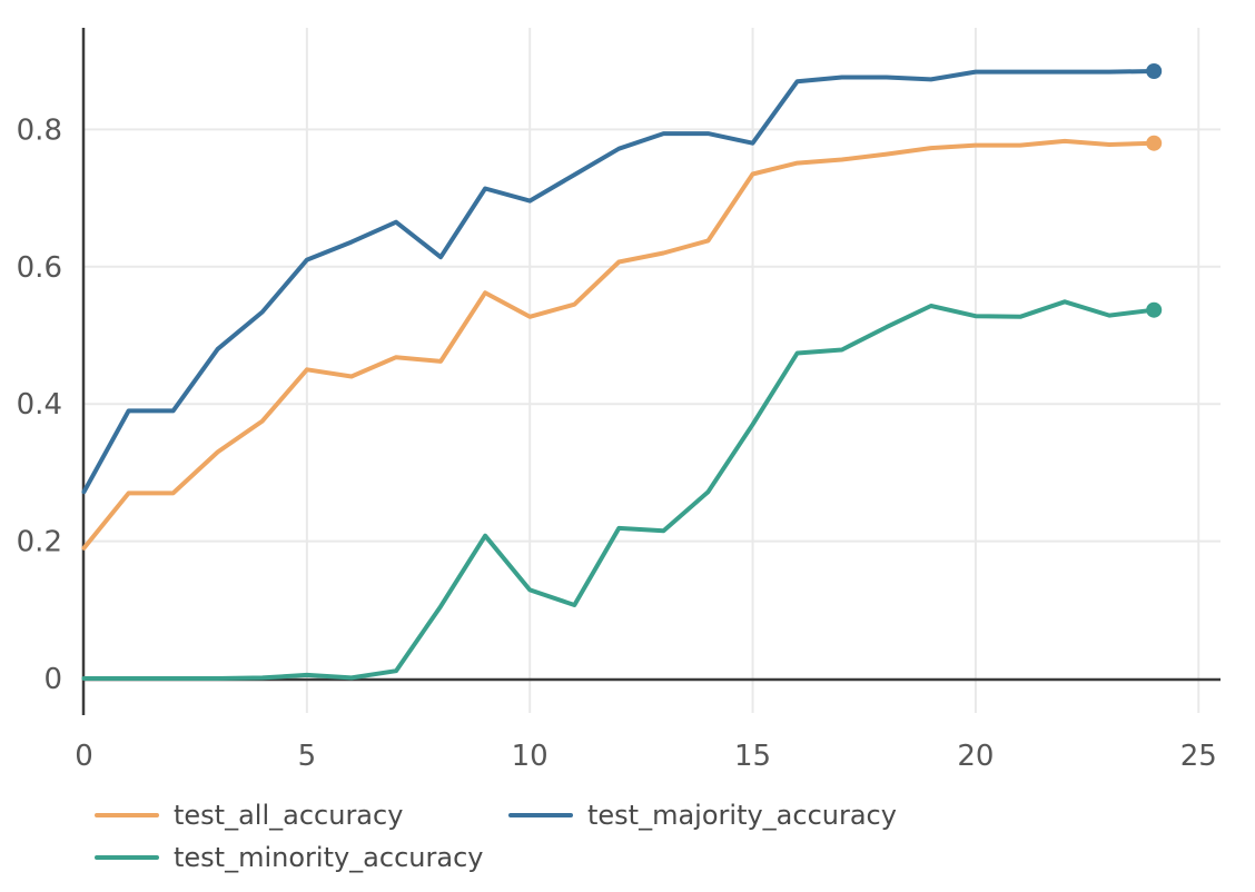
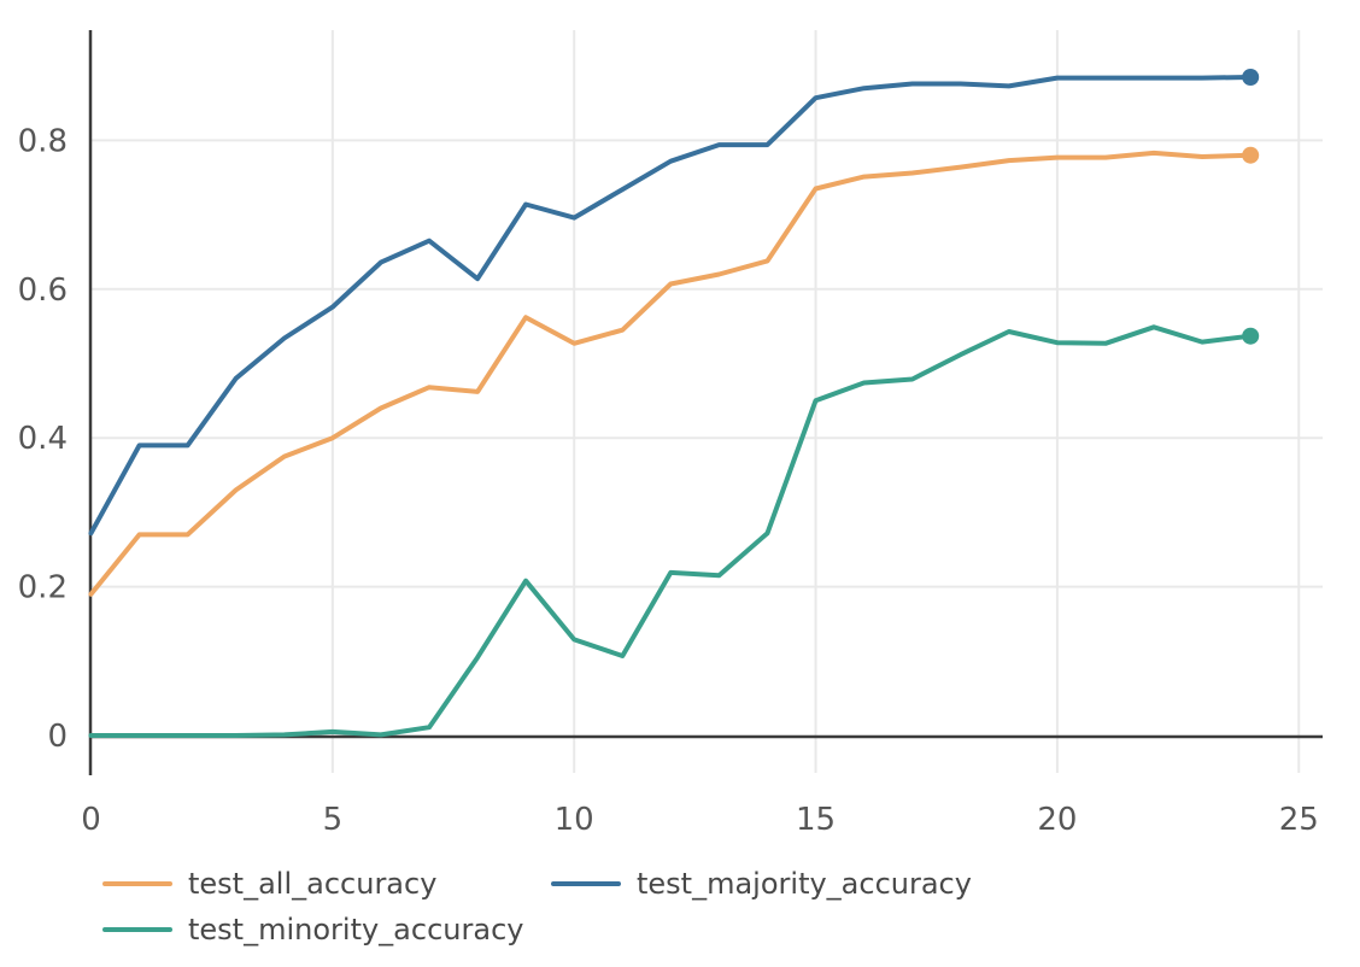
test_all_accuracy/5: 0.45 -> 0.40
test_majority_accuracy/5: 0.61 -> 0.58
test_majority_accuracy/15: 0.78 -> 0.86
test_minority_accuracy/15: 0.37 -> 0.45
